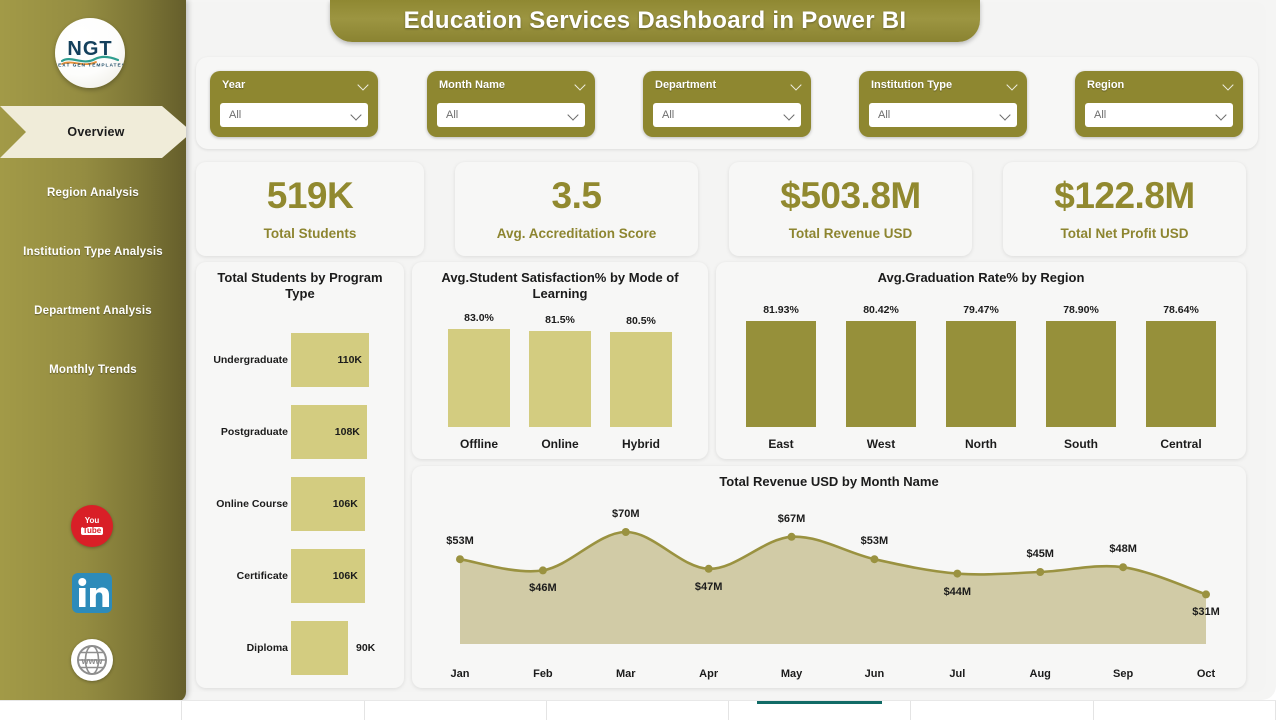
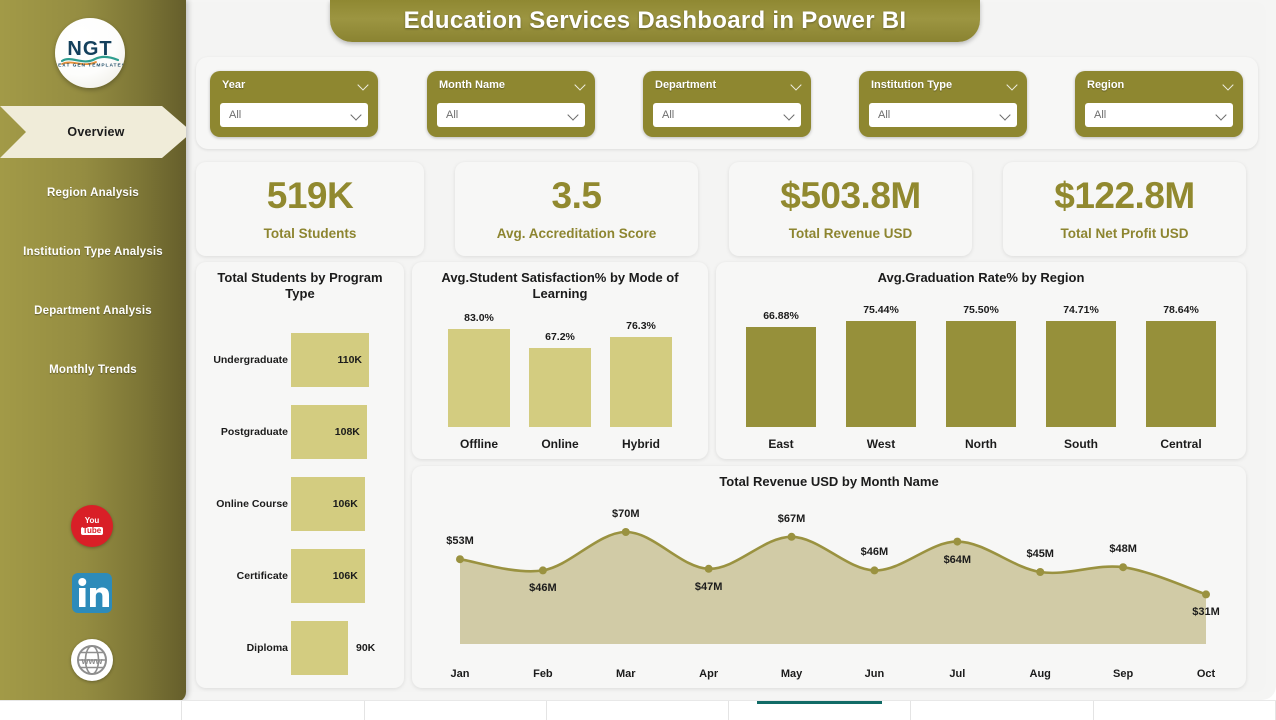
Avg.Student Satisfaction% by Mode of Learning/Online: 81.5% -> 67.2%
Avg.Student Satisfaction% by Mode of Learning/Hybrid: 80.5% -> 76.3%
Avg.Graduation Rate% by Region/East: 81.93% -> 66.88%
Avg.Graduation Rate% by Region/West: 80.42% -> 75.44%
Avg.Graduation Rate% by Region/North: 79.47% -> 75.50%
Avg.Graduation Rate% by Region/South: 78.90% -> 74.71%
Total Revenue USD by Month Name/Jun: $53M -> $46M
Total Revenue USD by Month Name/Jul: $44M -> $64M
